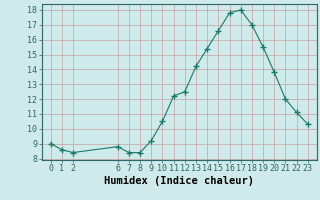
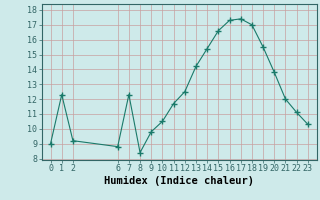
1: 8.6 -> 12.3
2: 8.4 -> 9.2
7: 8.4 -> 12.3
9: 9.2 -> 9.8
11: 12.2 -> 11.7
16: 17.8 -> 17.3
17: 18.0 -> 17.4
